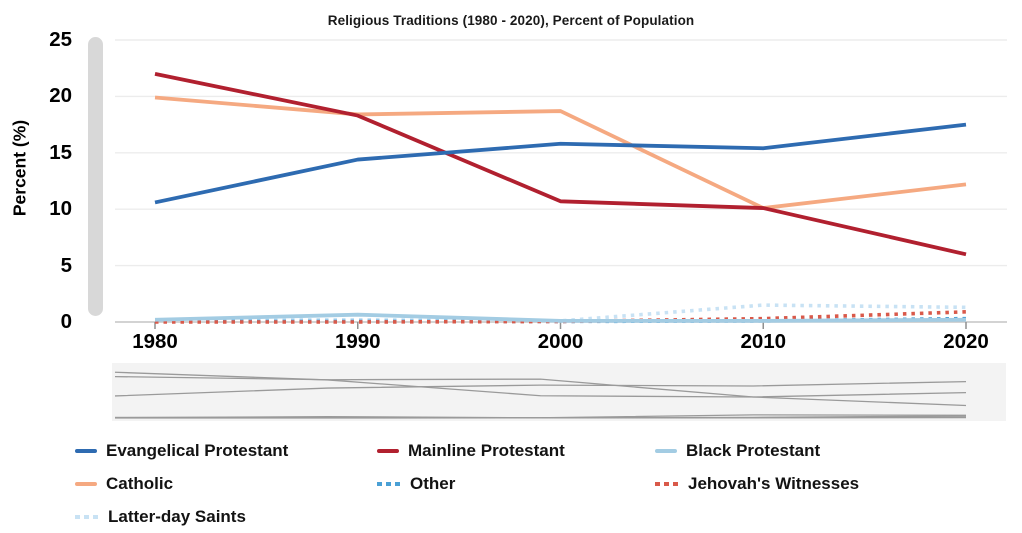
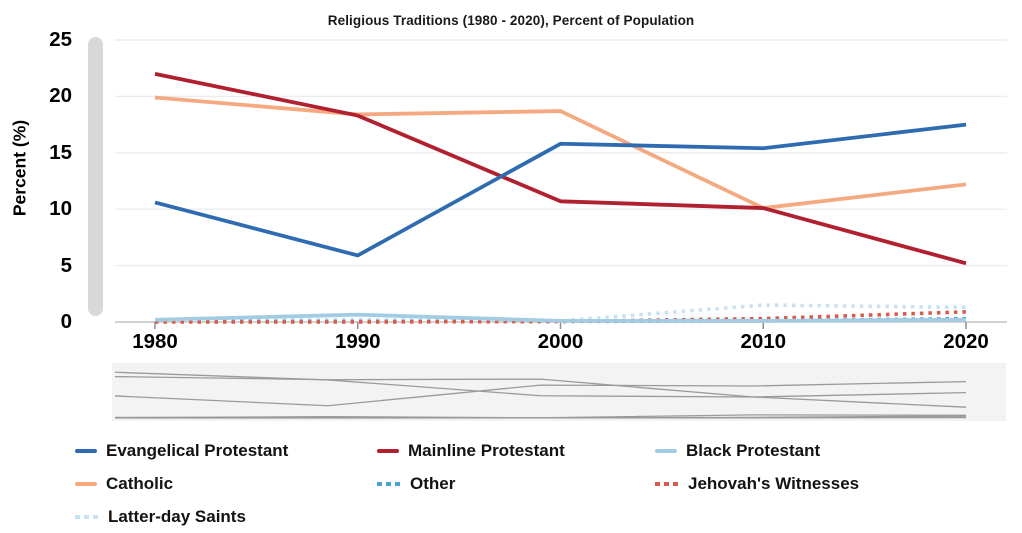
Evangelical Protestant/1990: 14.4 -> 5.9
Mainline Protestant/2020: 6.0 -> 5.2
